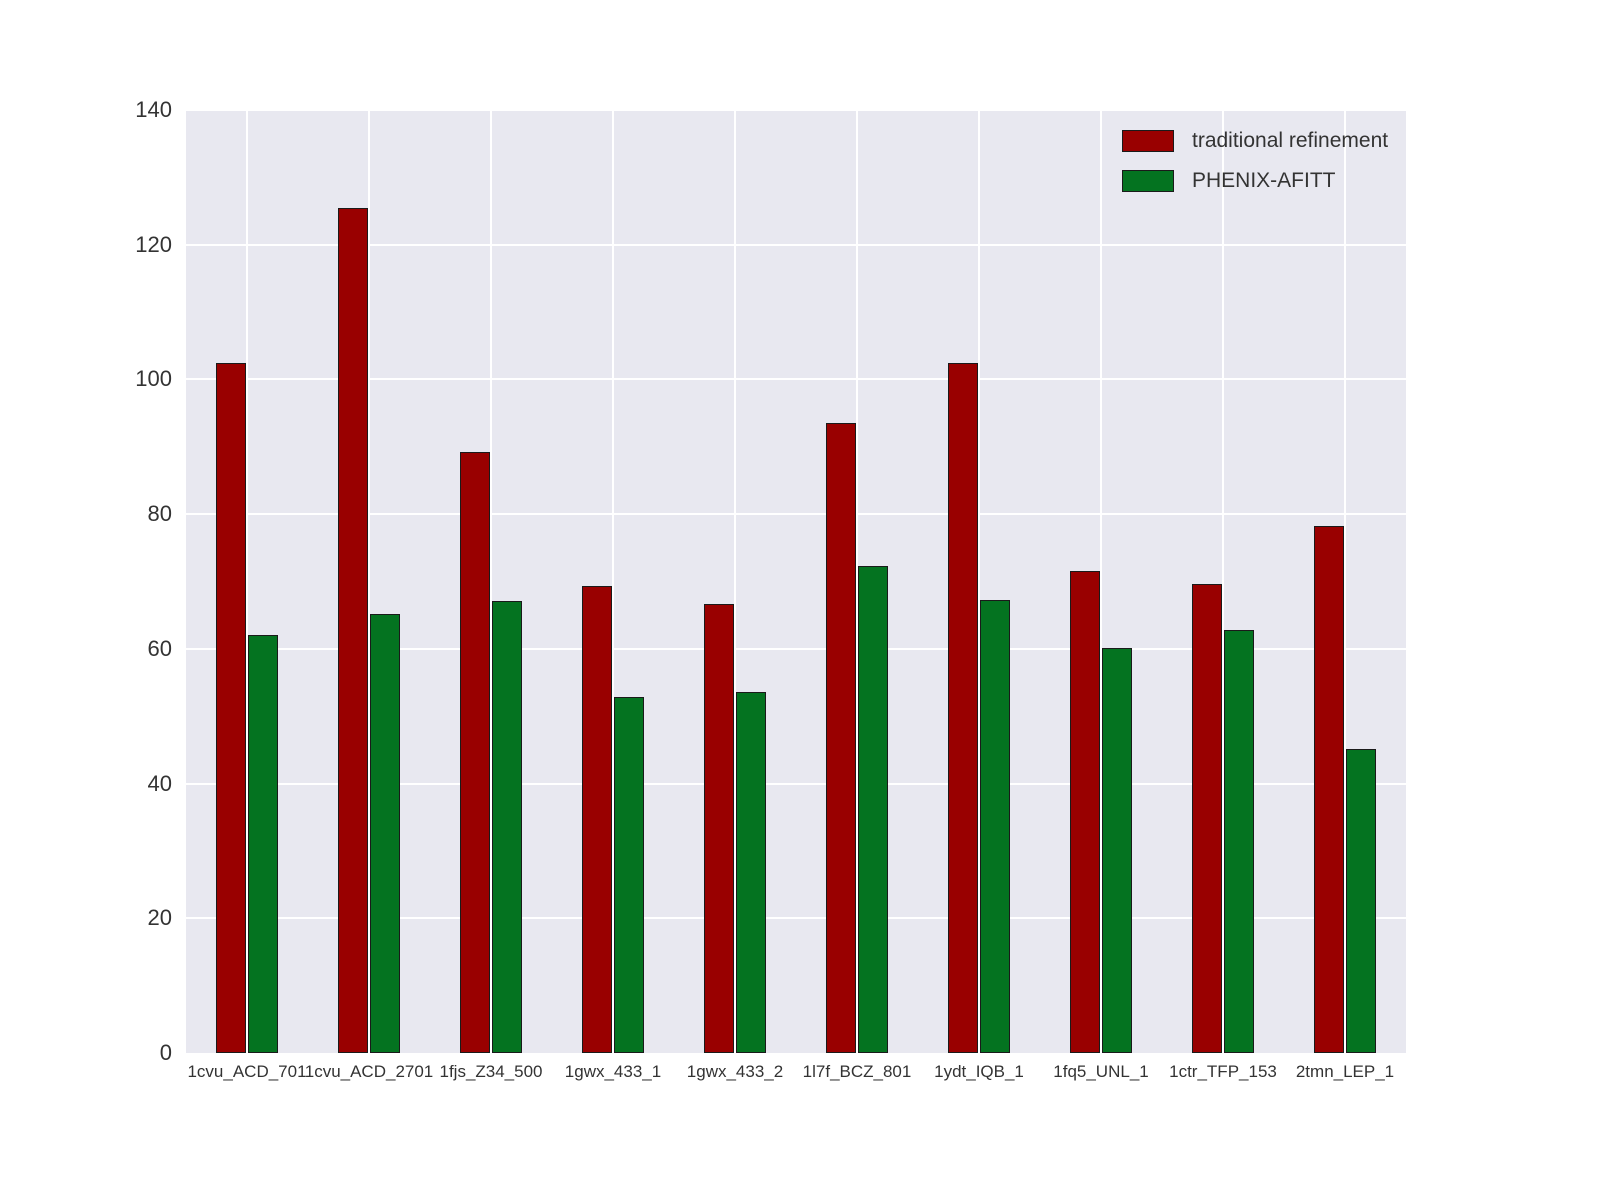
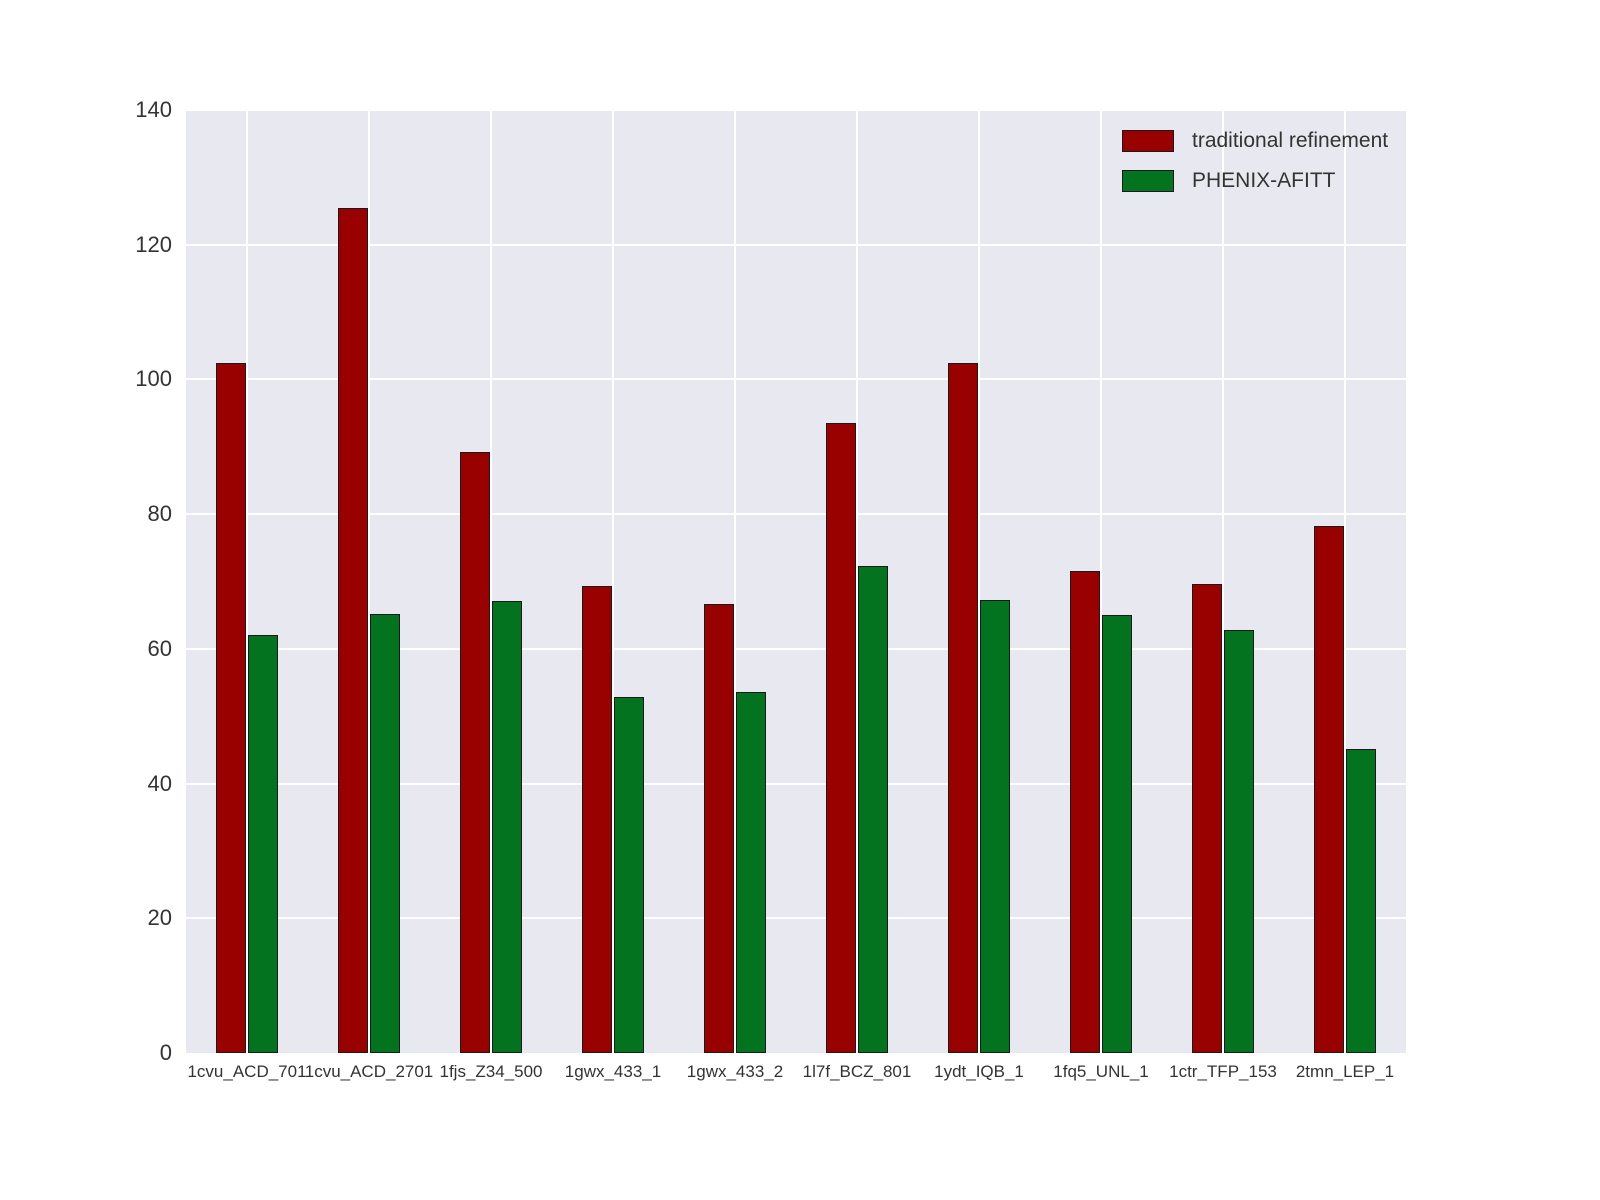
PHENIX-AFITT/1fq5_UNL_1: 60 -> 65
